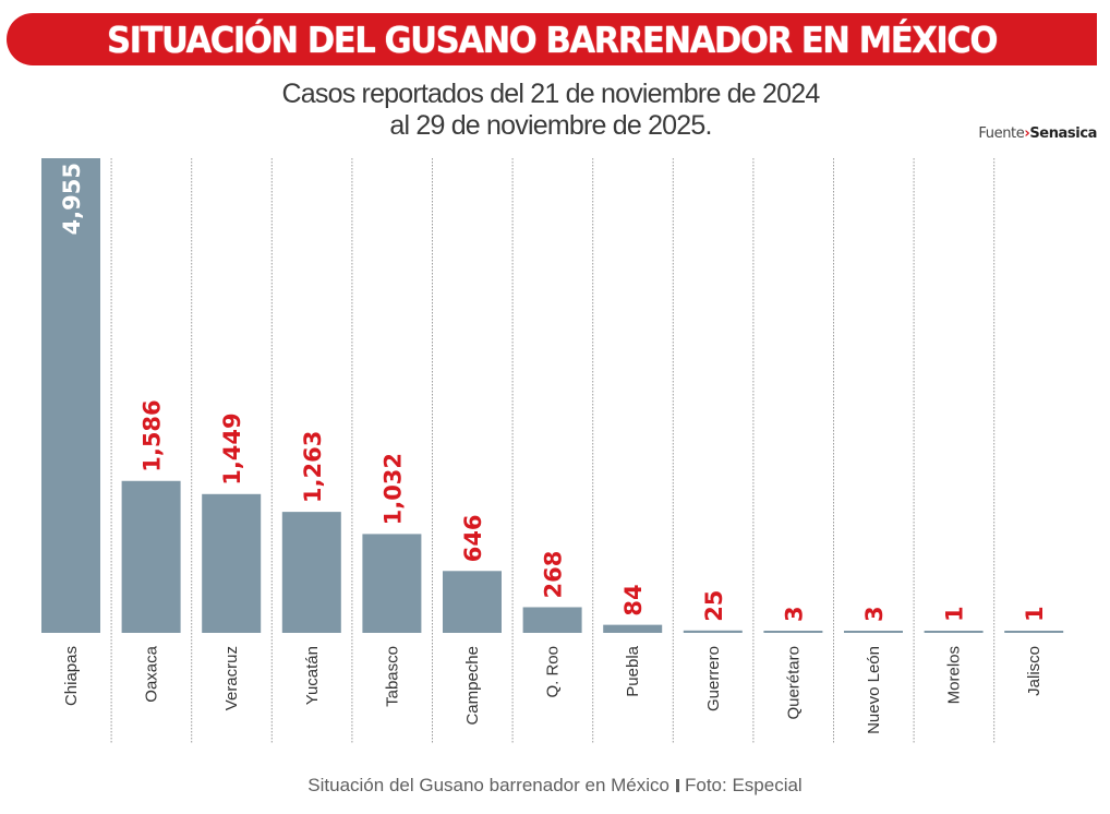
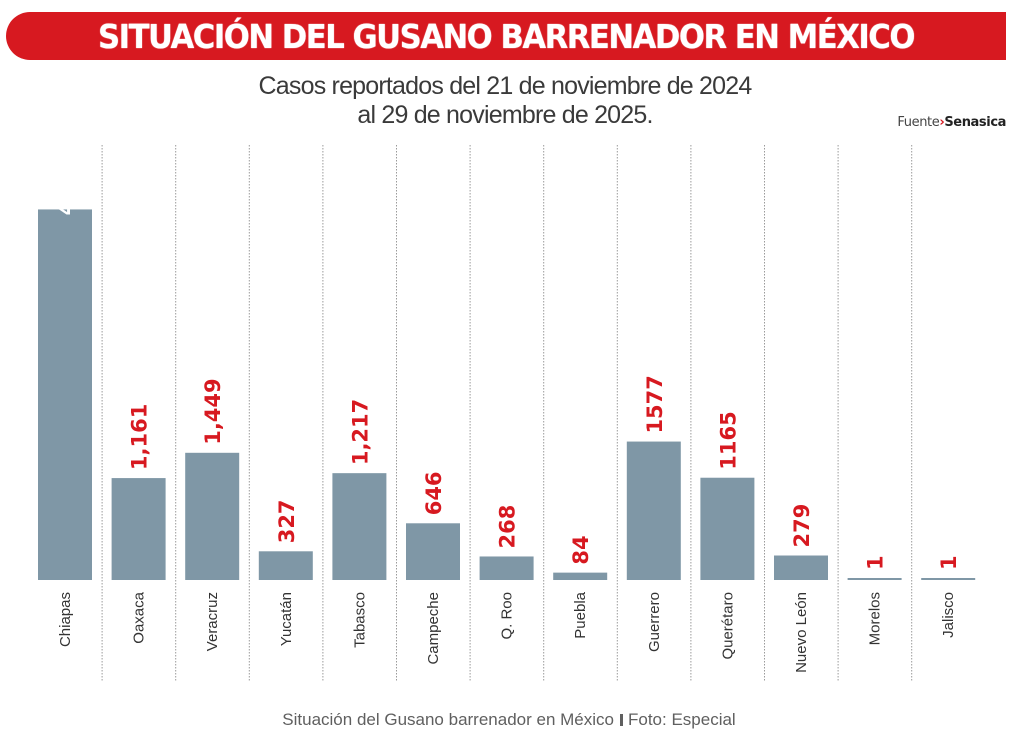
Chiapas: 4,955 -> 4,221
Oaxaca: 1,586 -> 1,161
Yucatán: 1,263 -> 327
Tabasco: 1,032 -> 1,217
Guerrero: 25 -> 1577
Querétaro: 3 -> 1165
Nuevo León: 3 -> 279
